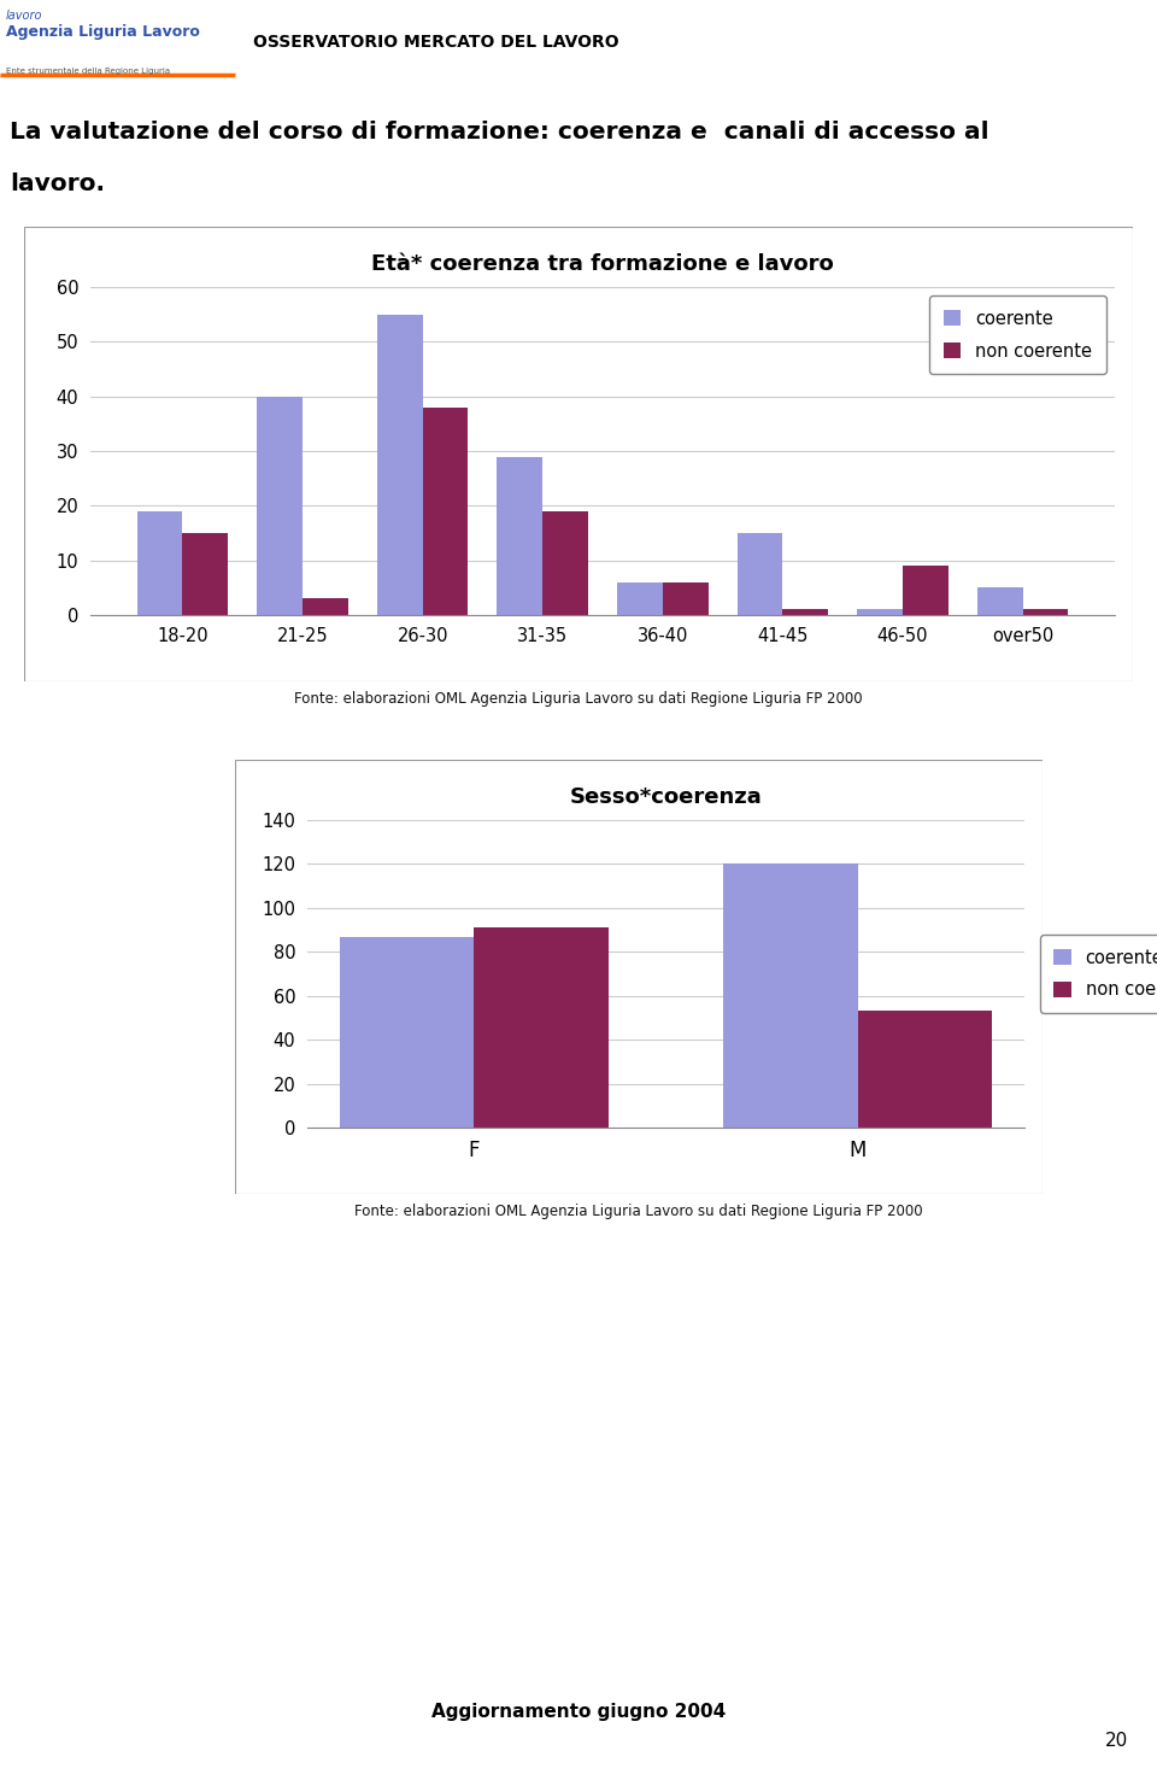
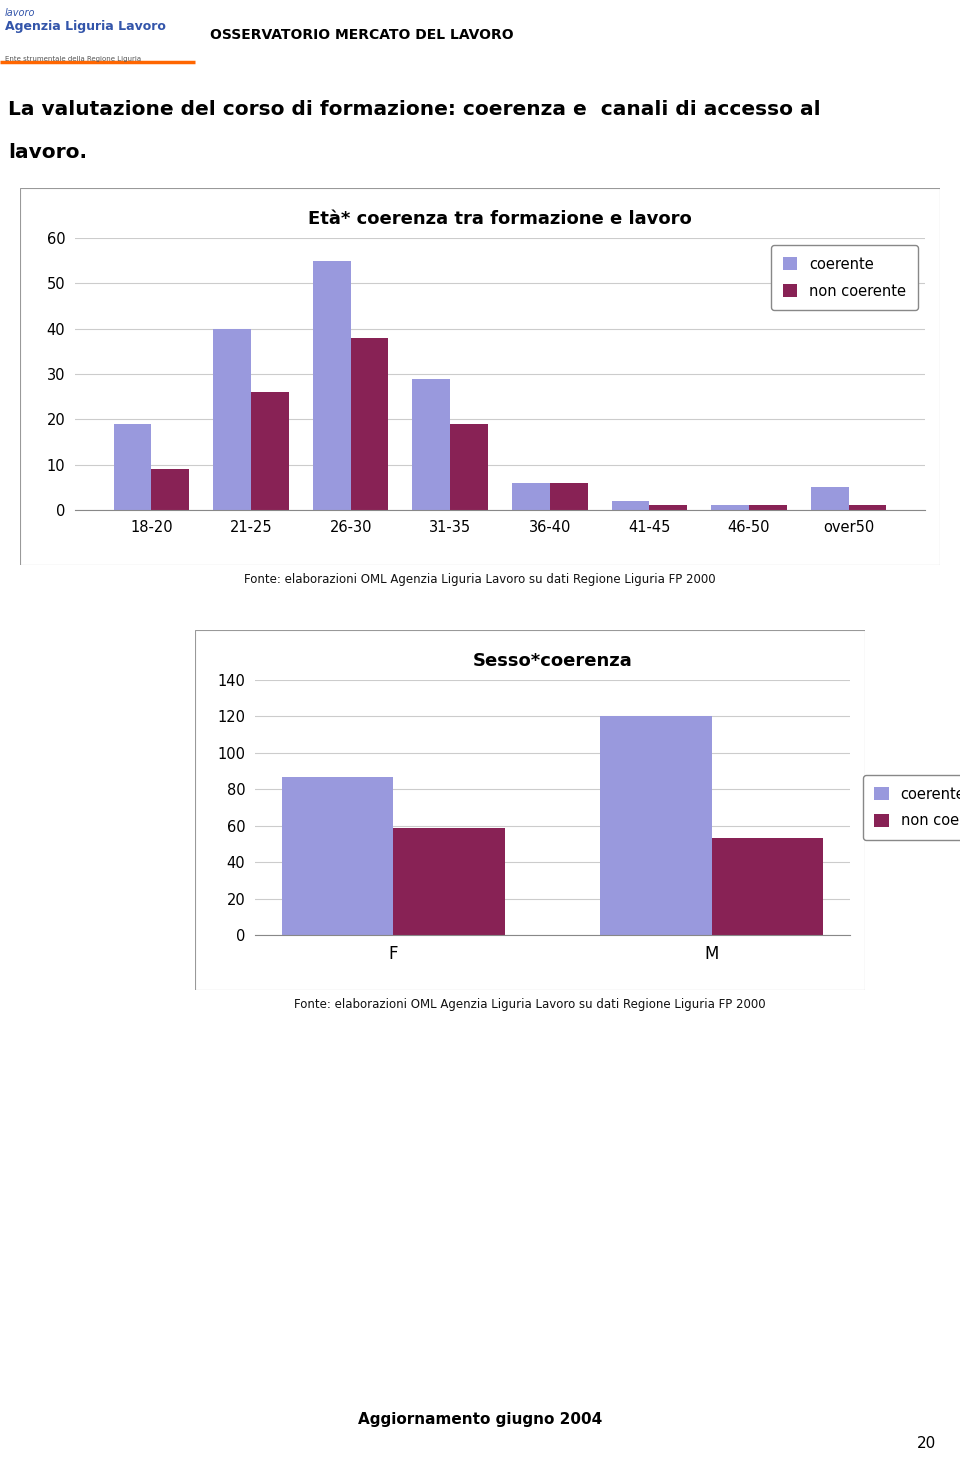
Età* coerenza tra formazione e lavoro/non coerente/18-20: 15 -> 9
Età* coerenza tra formazione e lavoro/non coerente/21-25: 3 -> 26
Età* coerenza tra formazione e lavoro/coerente/41-45: 15 -> 2
Età* coerenza tra formazione e lavoro/non coerente/46-50: 9 -> 1
Sesso*coerenza/non coerente/F: 91 -> 59
